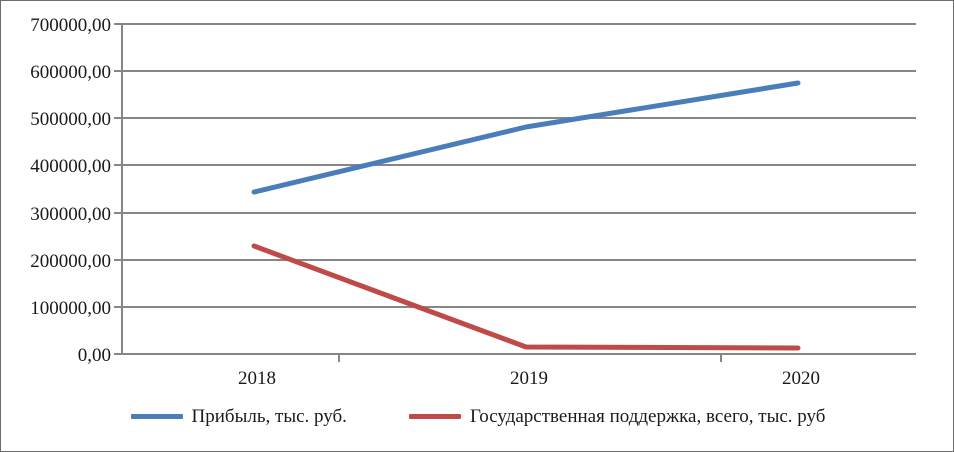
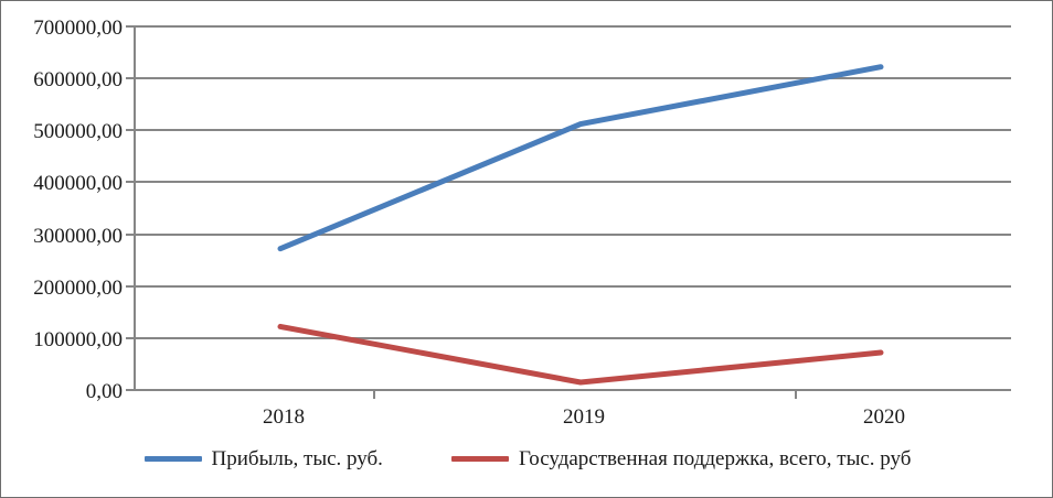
Прибыль, тыс. руб./2018: 340000 -> 270000
Государственная поддержка, всего, тыс. руб/2018: 230000 -> 120000
Прибыль, тыс. руб./2019: 480000 -> 510000
Прибыль, тыс. руб./2020: 570000 -> 620000
Государственная поддержка, всего, тыс. руб/2020: 10000 -> 70000
